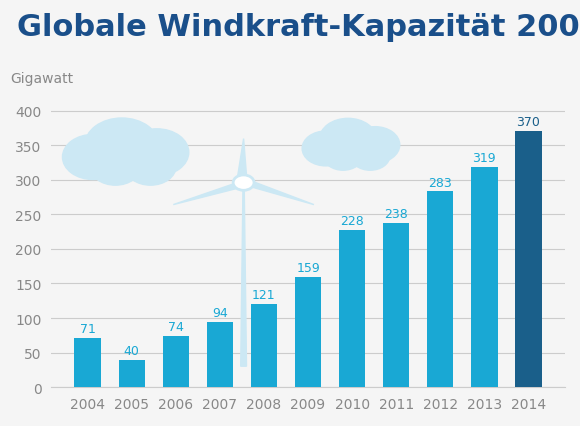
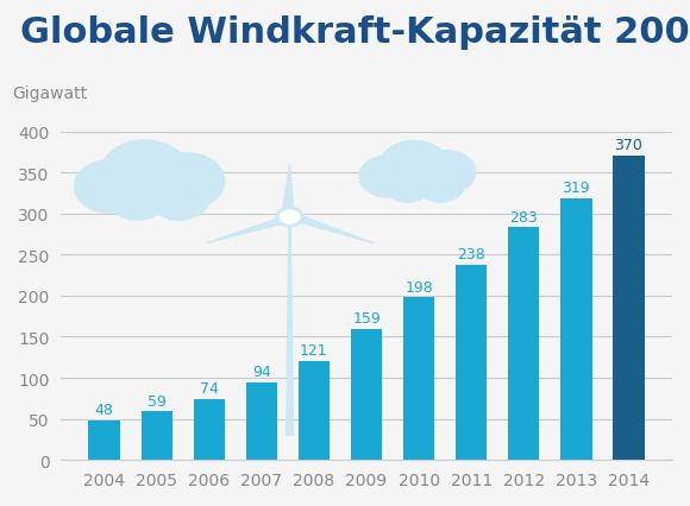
2004: 71 -> 48
2005: 40 -> 59
2010: 228 -> 198
